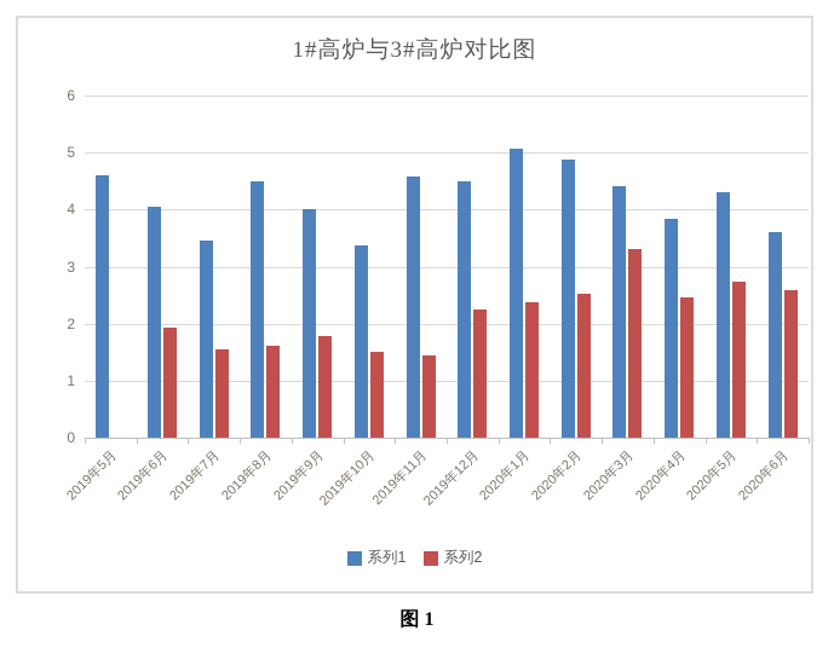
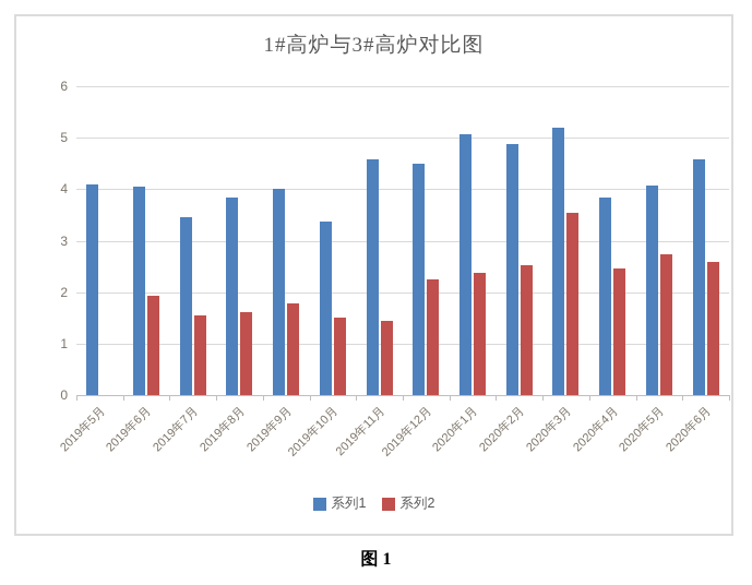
系列1/2019年5月: 4.6 -> 4.1
系列1/2019年8月: 4.5 -> 3.8
系列1/2020年3月: 4.4 -> 5.2
系列2/2020年3月: 3.3 -> 3.5
系列1/2020年5月: 4.3 -> 4.1
系列1/2020年6月: 3.6 -> 4.6
